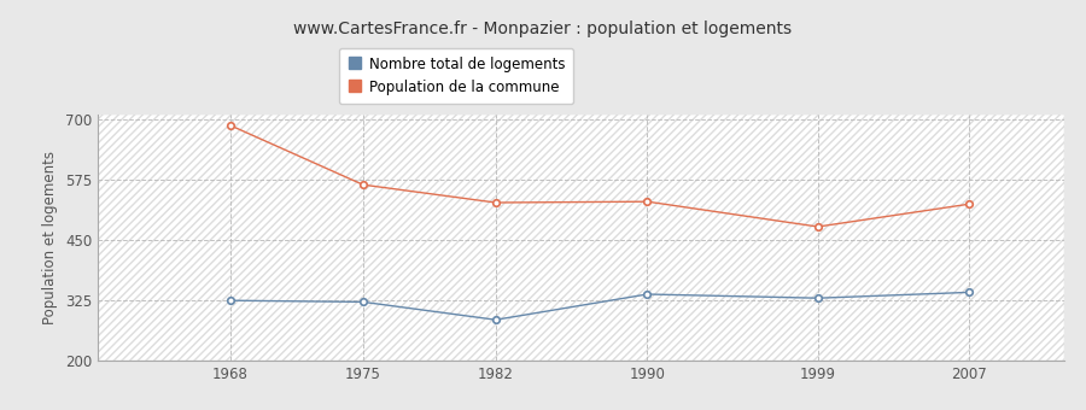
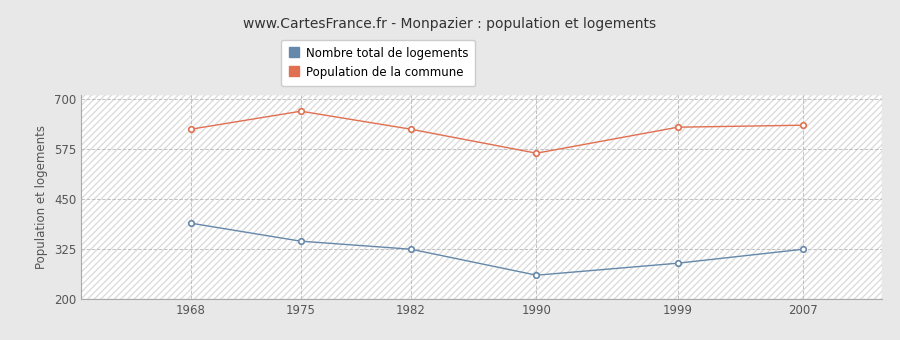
Nombre total de logements/1968: 325 -> 390
Population de la commune/1968: 688 -> 625
Nombre total de logements/1975: 322 -> 345
Population de la commune/1975: 565 -> 670
Nombre total de logements/1982: 285 -> 325
Population de la commune/1982: 528 -> 625
Nombre total de logements/1990: 338 -> 260
Population de la commune/1990: 530 -> 565
Nombre total de logements/1999: 330 -> 290
Population de la commune/1999: 478 -> 630
Nombre total de logements/2007: 342 -> 325
Population de la commune/2007: 525 -> 635
